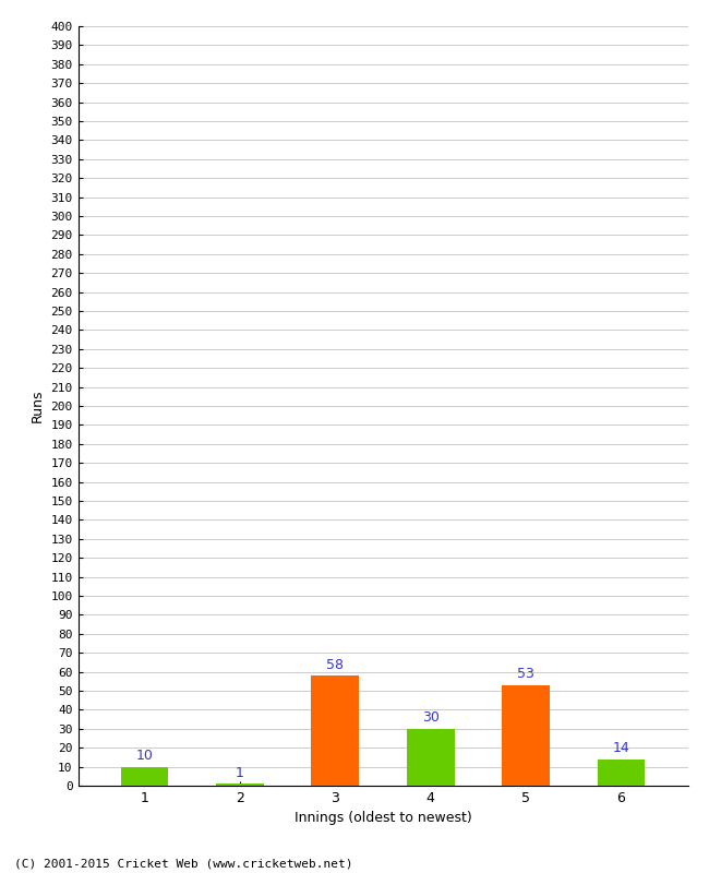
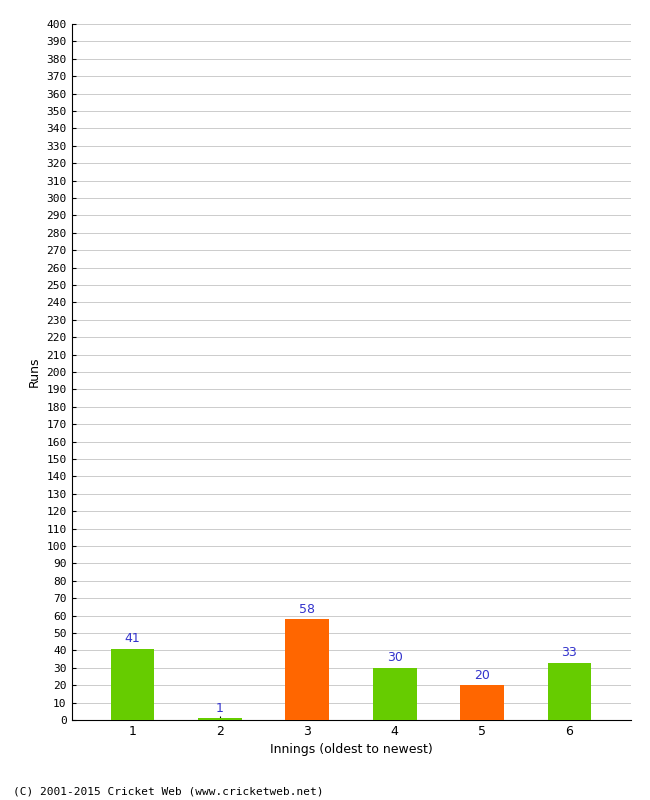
1: 10 -> 41
5: 53 -> 20
6: 14 -> 33
